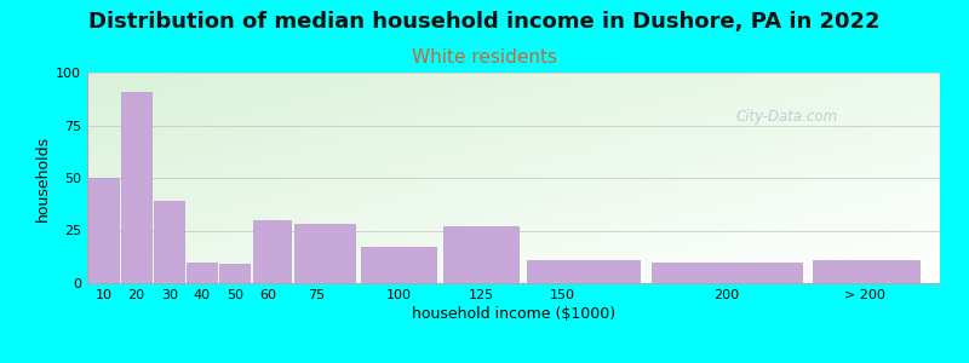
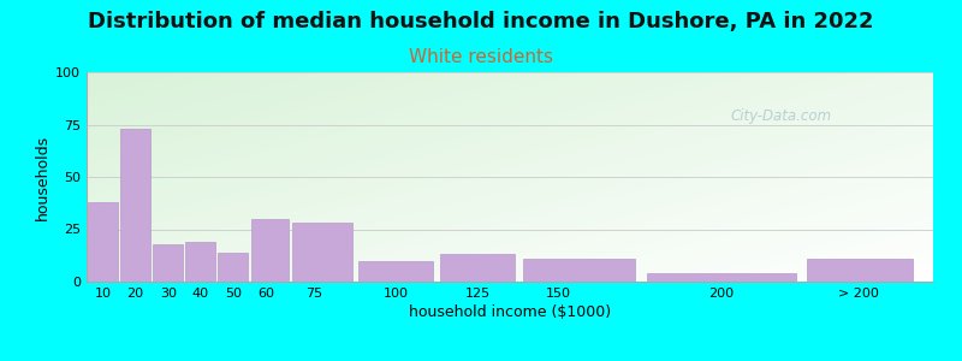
10: 50 -> 38
20: 91 -> 73
30: 39 -> 18
40: 10 -> 19
50: 9 -> 14
100: 17 -> 10
125: 27 -> 13
200: 10 -> 4
